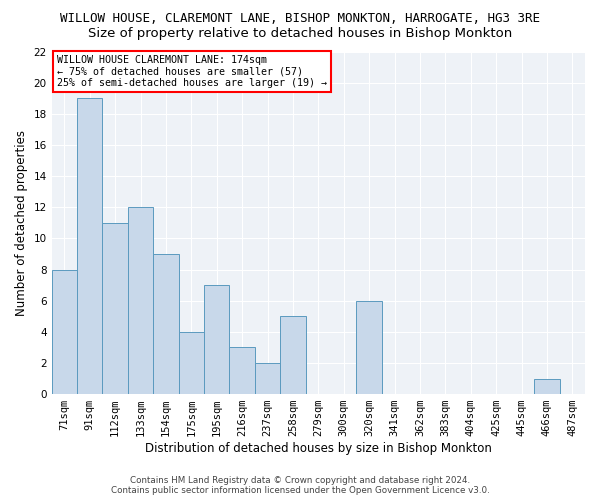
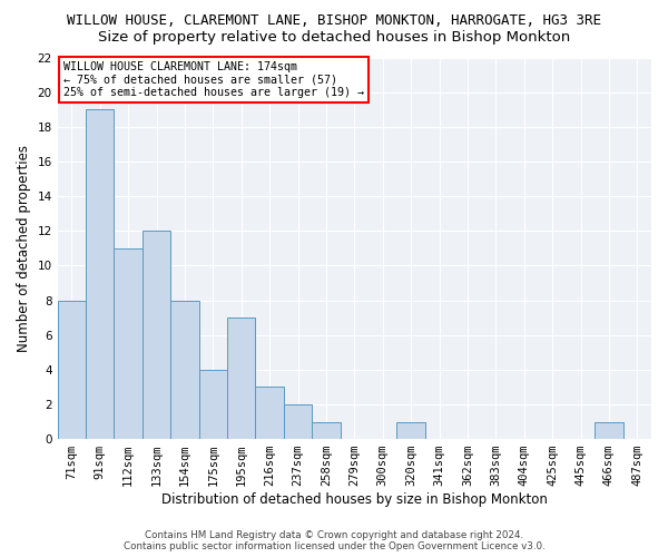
154sqm: 9 -> 8
258sqm: 5 -> 1
320sqm: 6 -> 1
